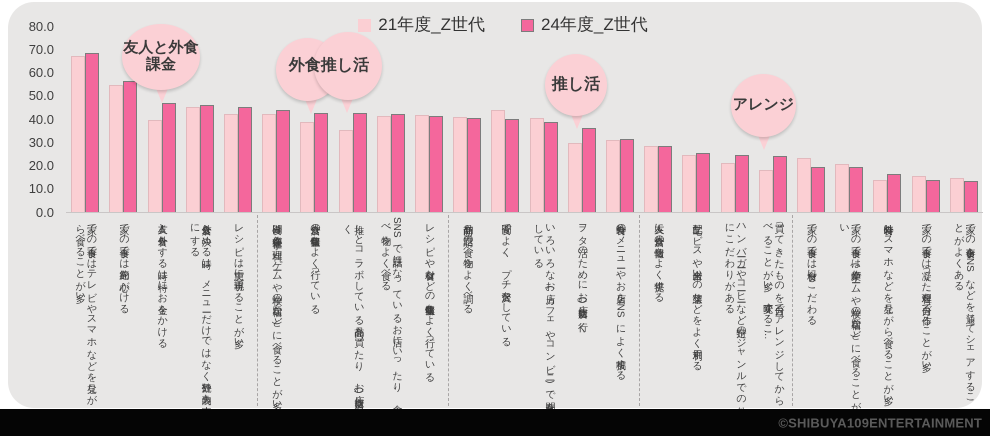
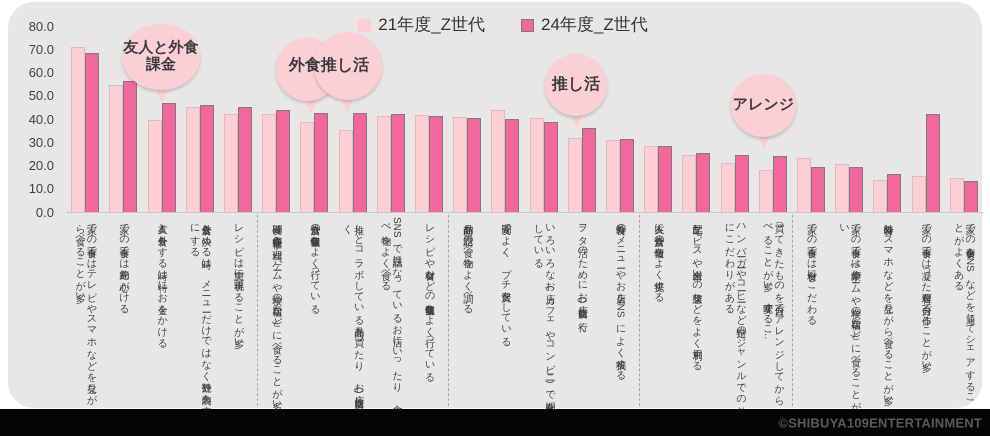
21年度_Z世代/家での食事ではテレビやスマホなどを見ながら食べることが多い: 67 -> 71
21年度_Z世代/ヲタ活のためにお店(飲食店)に行く: 30 -> 32
24年度_Z世代/家での食事では凝った料理を自分で作ることが多い: 14 -> 42
